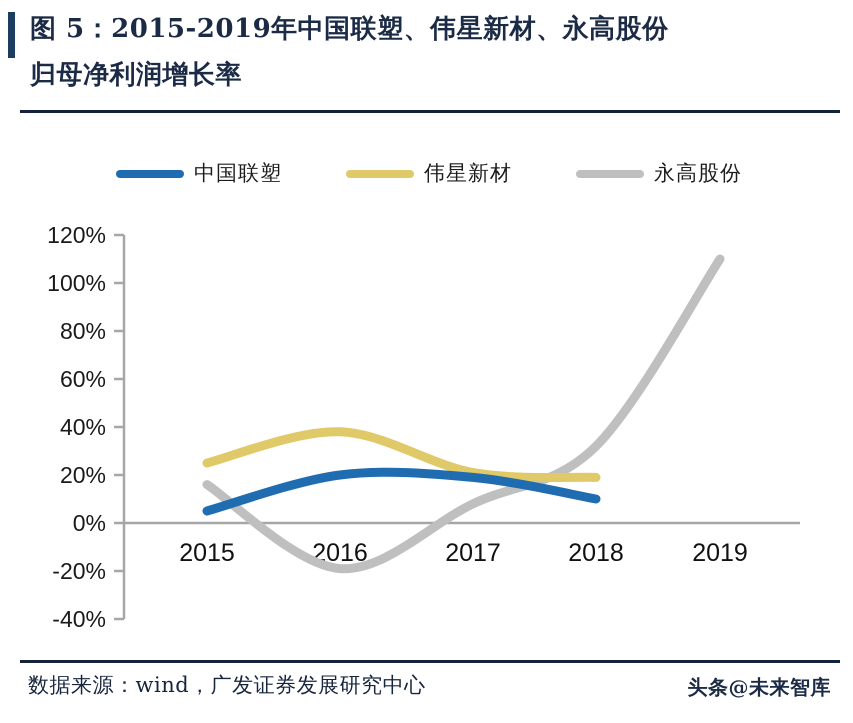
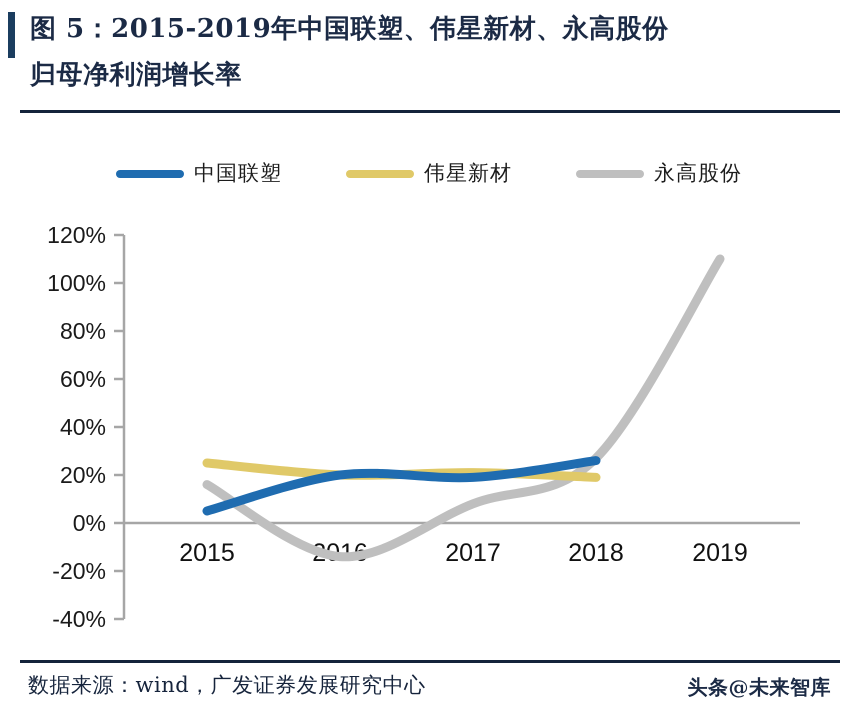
伟星新材/2016: 38% -> 20%
永高股份/2016: -19% -> -14%
中国联塑/2018: 10% -> 26%
永高股份/2018: 32% -> 27%
